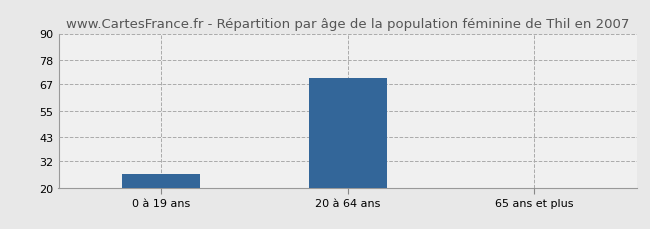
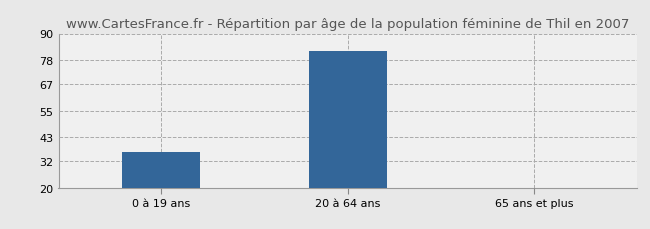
0 à 19 ans: 26 -> 36
20 à 64 ans: 70 -> 82
